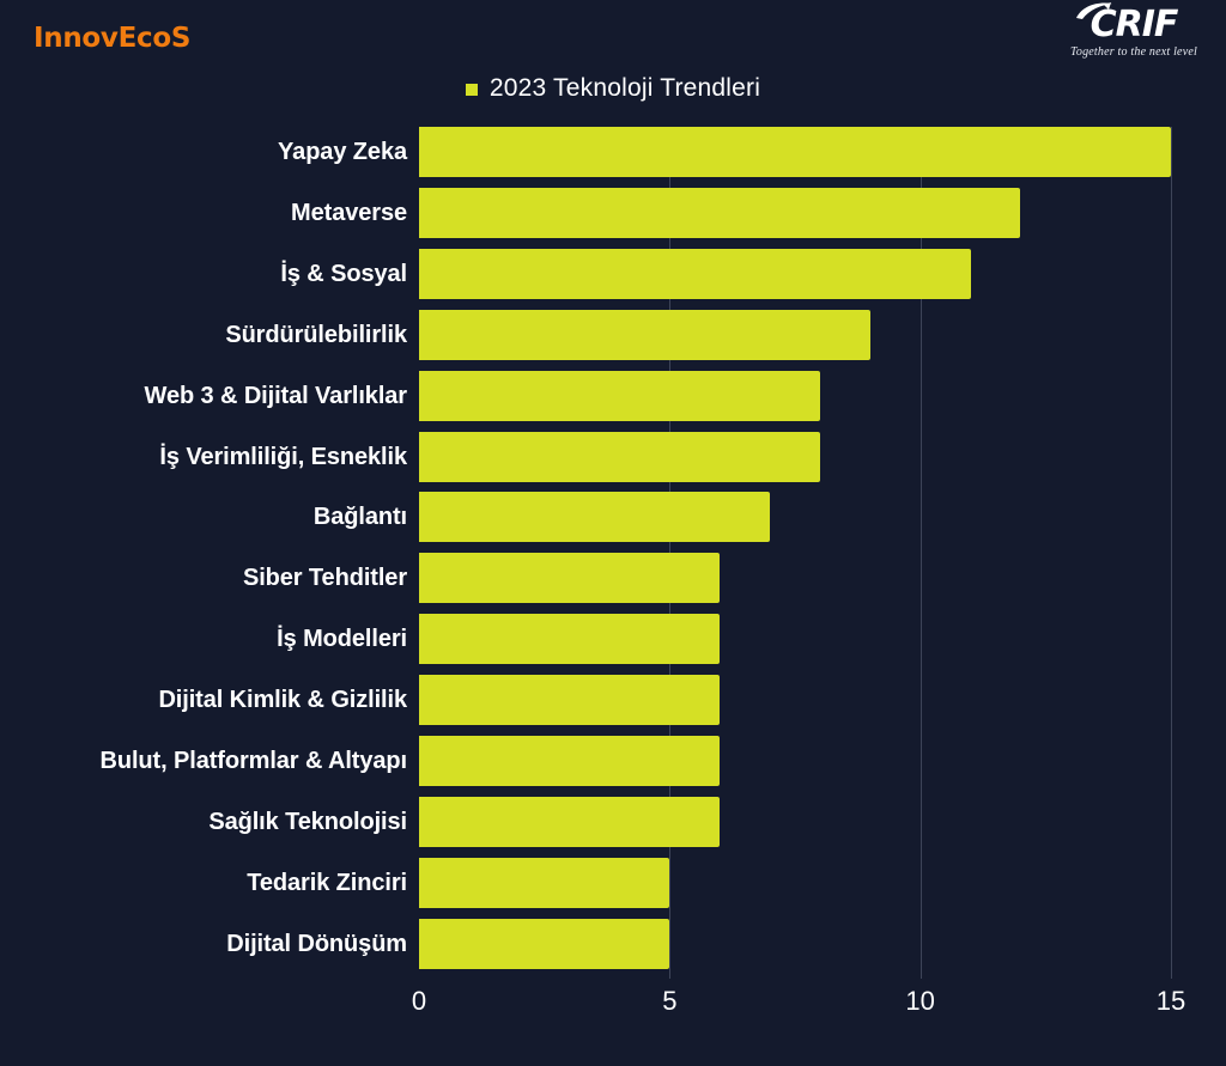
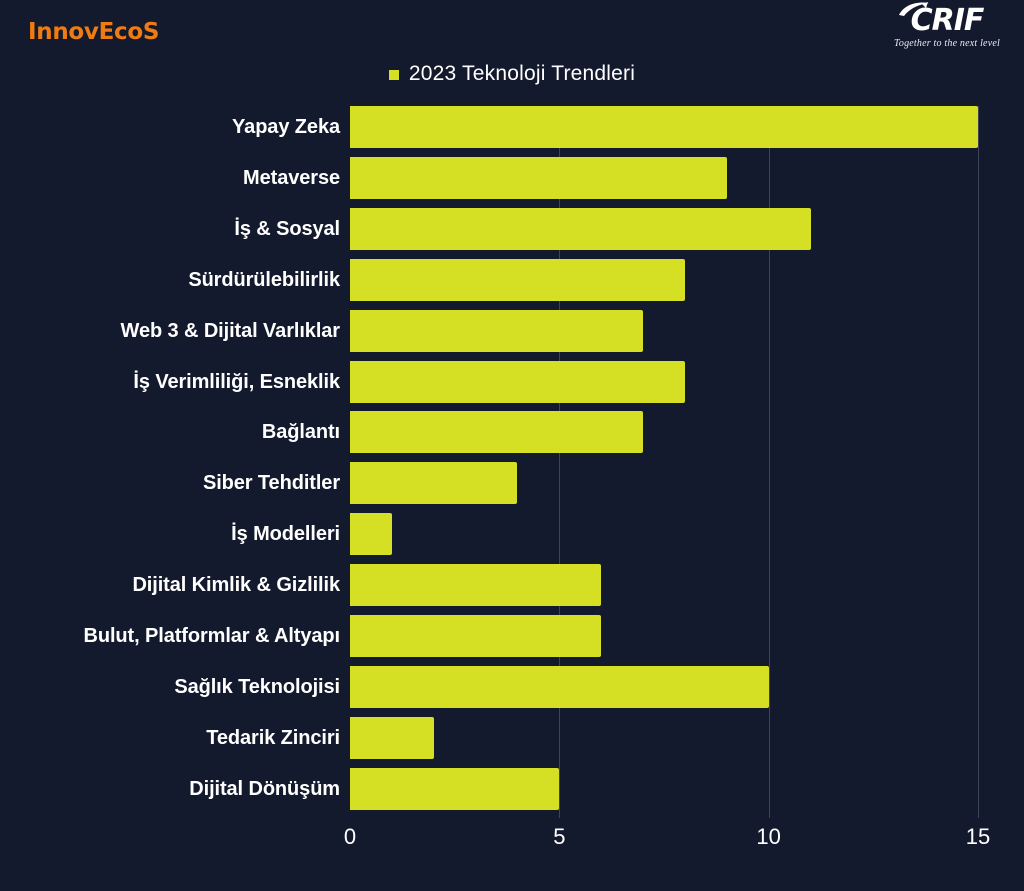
Metaverse: 12 -> 9
Sürdürülebilirlik: 9 -> 8
Web 3 & Dijital Varlıklar: 8 -> 7
Siber Tehditler: 6 -> 4
İş Modelleri: 6 -> 1
Sağlık Teknolojisi: 6 -> 10
Tedarik Zinciri: 5 -> 2
